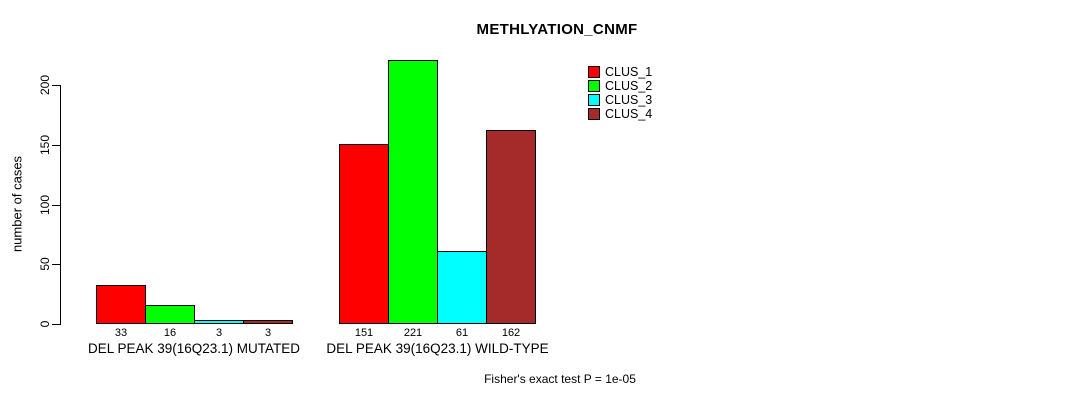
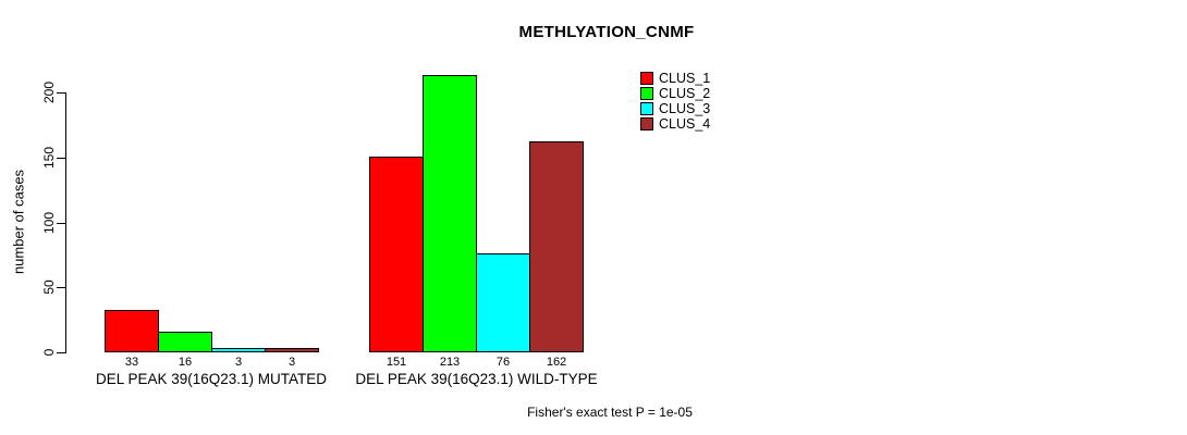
CLUS_2/DEL PEAK 39(16Q23.1) WILD-TYPE: 221 -> 213
CLUS_3/DEL PEAK 39(16Q23.1) WILD-TYPE: 61 -> 76
